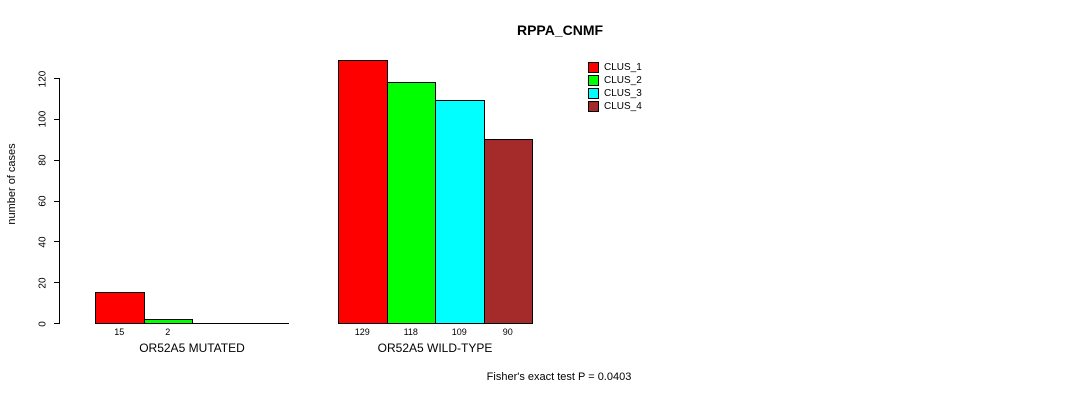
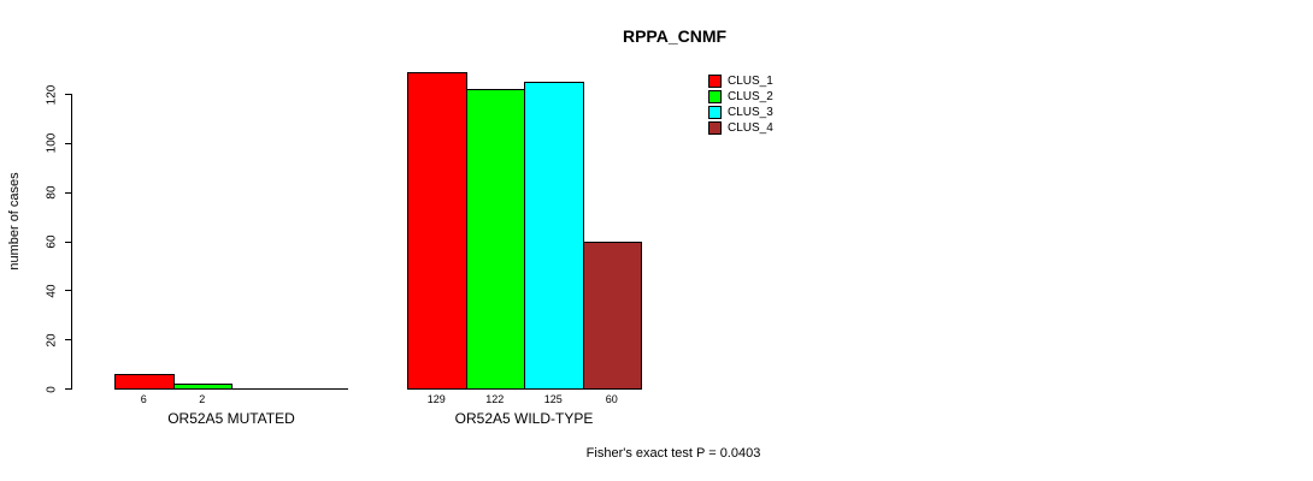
CLUS_1/OR52A5 MUTATED: 15 -> 6
CLUS_2/OR52A5 WILD-TYPE: 118 -> 122
CLUS_3/OR52A5 WILD-TYPE: 109 -> 125
CLUS_4/OR52A5 WILD-TYPE: 90 -> 60
